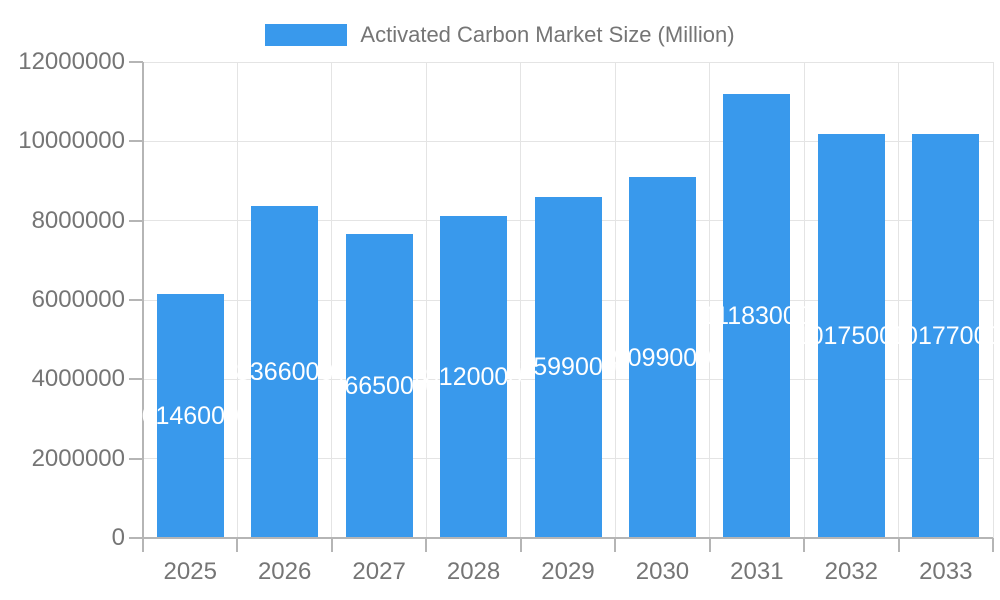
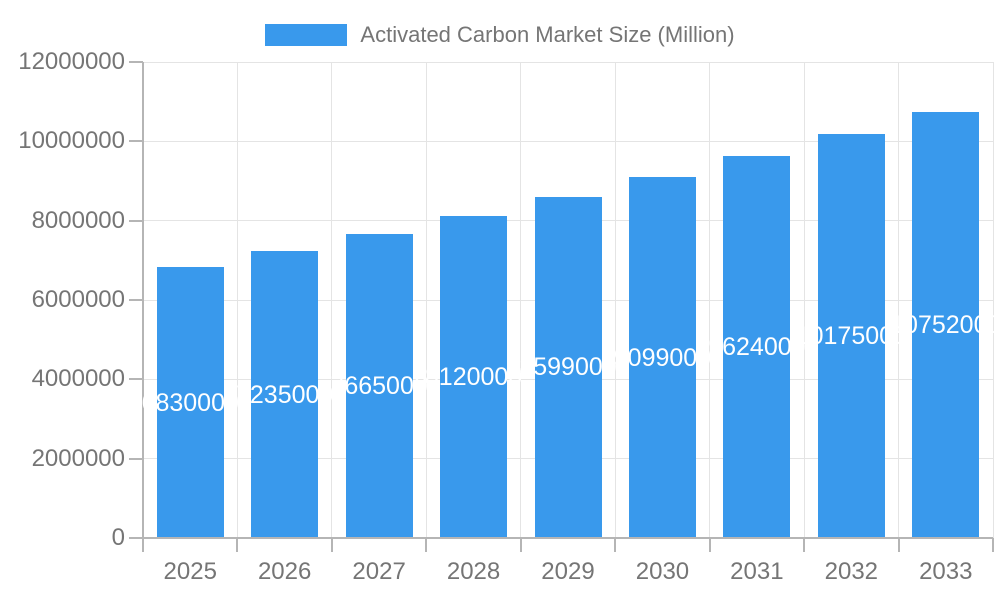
2025: 6146000 -> 6830000
2026: 8366000 -> 7235000
2031: 11183000 -> 9624000
2033: 10177000 -> 10752000
